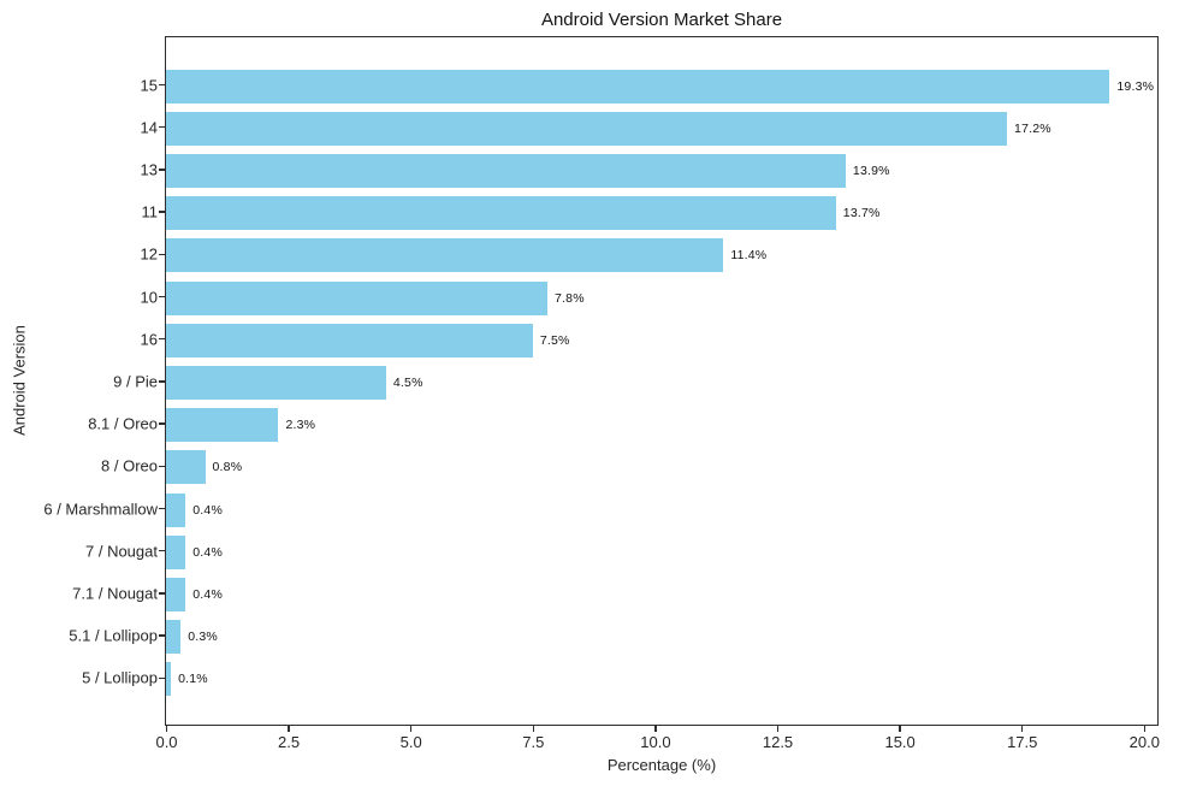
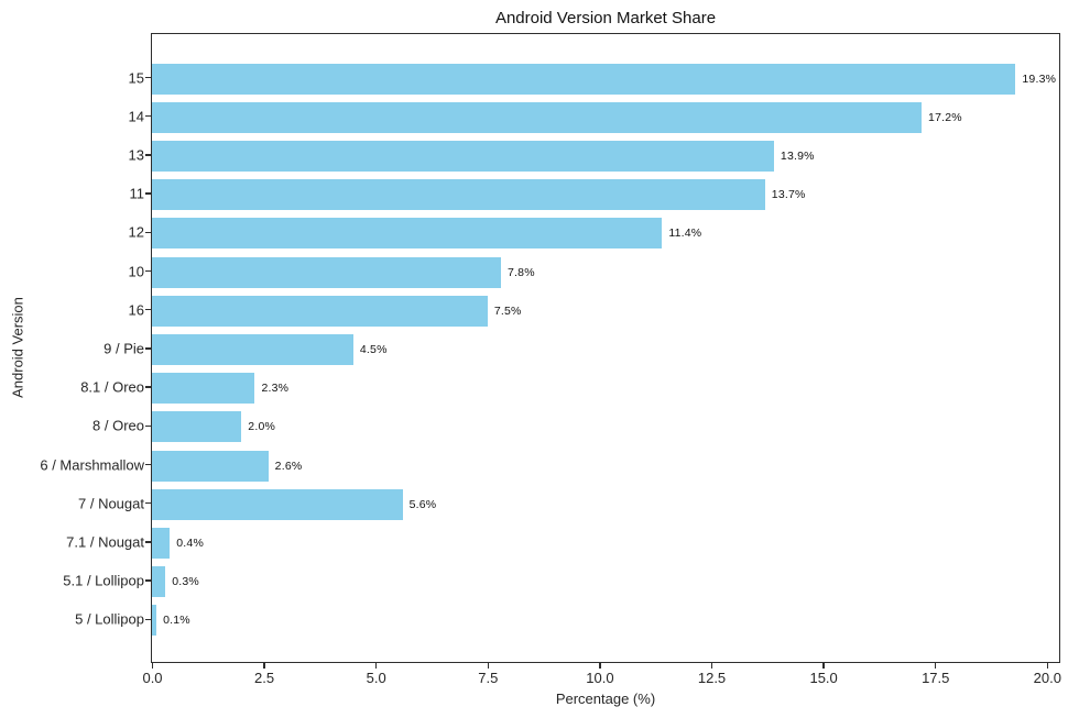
8 / Oreo: 0.8% -> 2.0%
6 / Marshmallow: 0.4% -> 2.6%
7 / Nougat: 0.4% -> 5.6%
